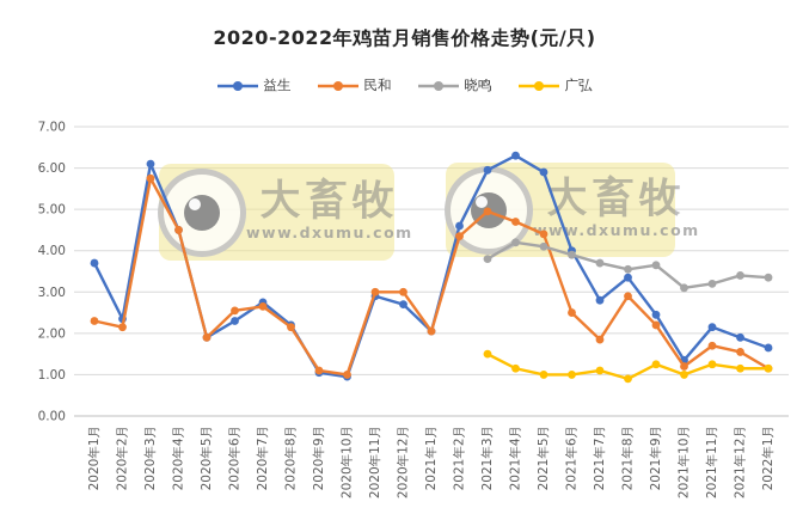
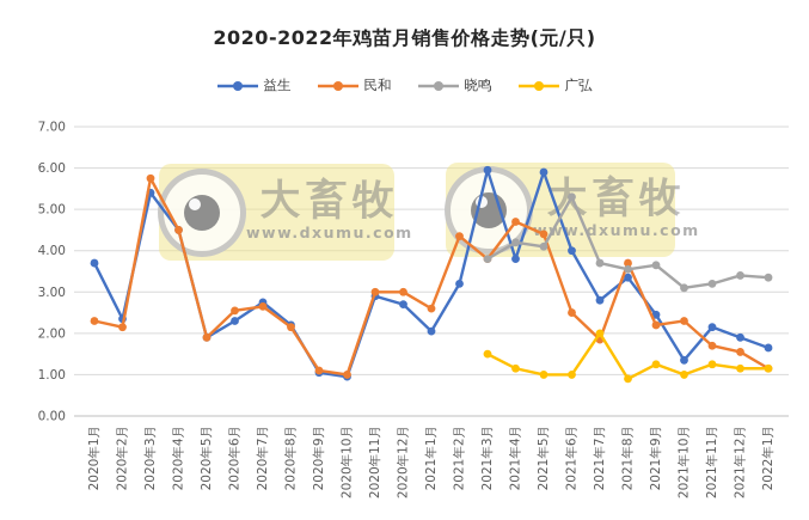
益生/2020年3月: 6.1 -> 5.4
民和/2021年1月: 2.0 -> 2.6
益生/2021年2月: 4.6 -> 3.2
民和/2021年3月: 5.0 -> 3.8
益生/2021年4月: 6.3 -> 3.8
晓鸣/2021年6月: 3.9 -> 5.3
广弘/2021年7月: 1.1 -> 2.0
民和/2021年8月: 2.9 -> 3.7
民和/2021年10月: 1.2 -> 2.3
